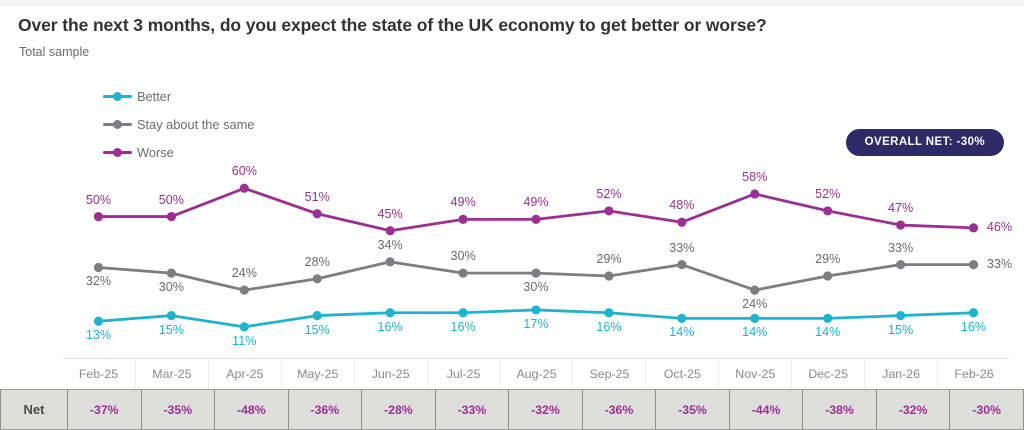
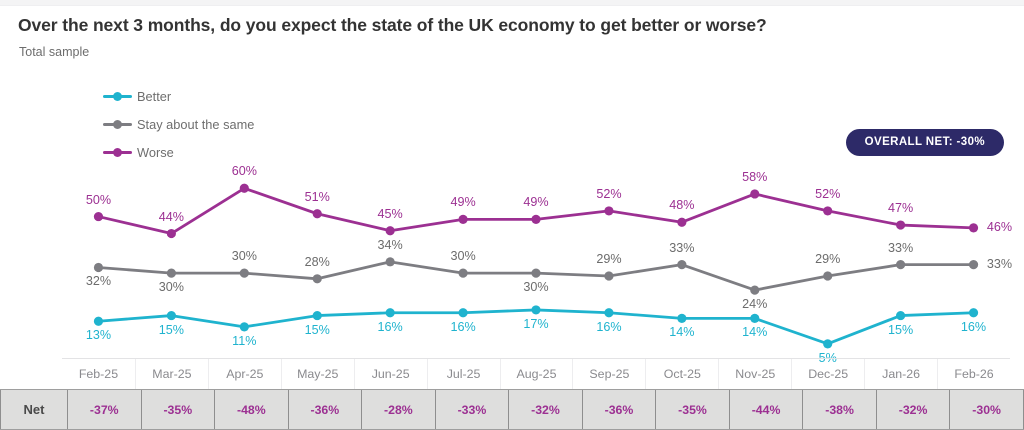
Worse/Mar-25: 50% -> 44%
Stay about the same/Apr-25: 24% -> 30%
Better/Dec-25: 14% -> 5%
